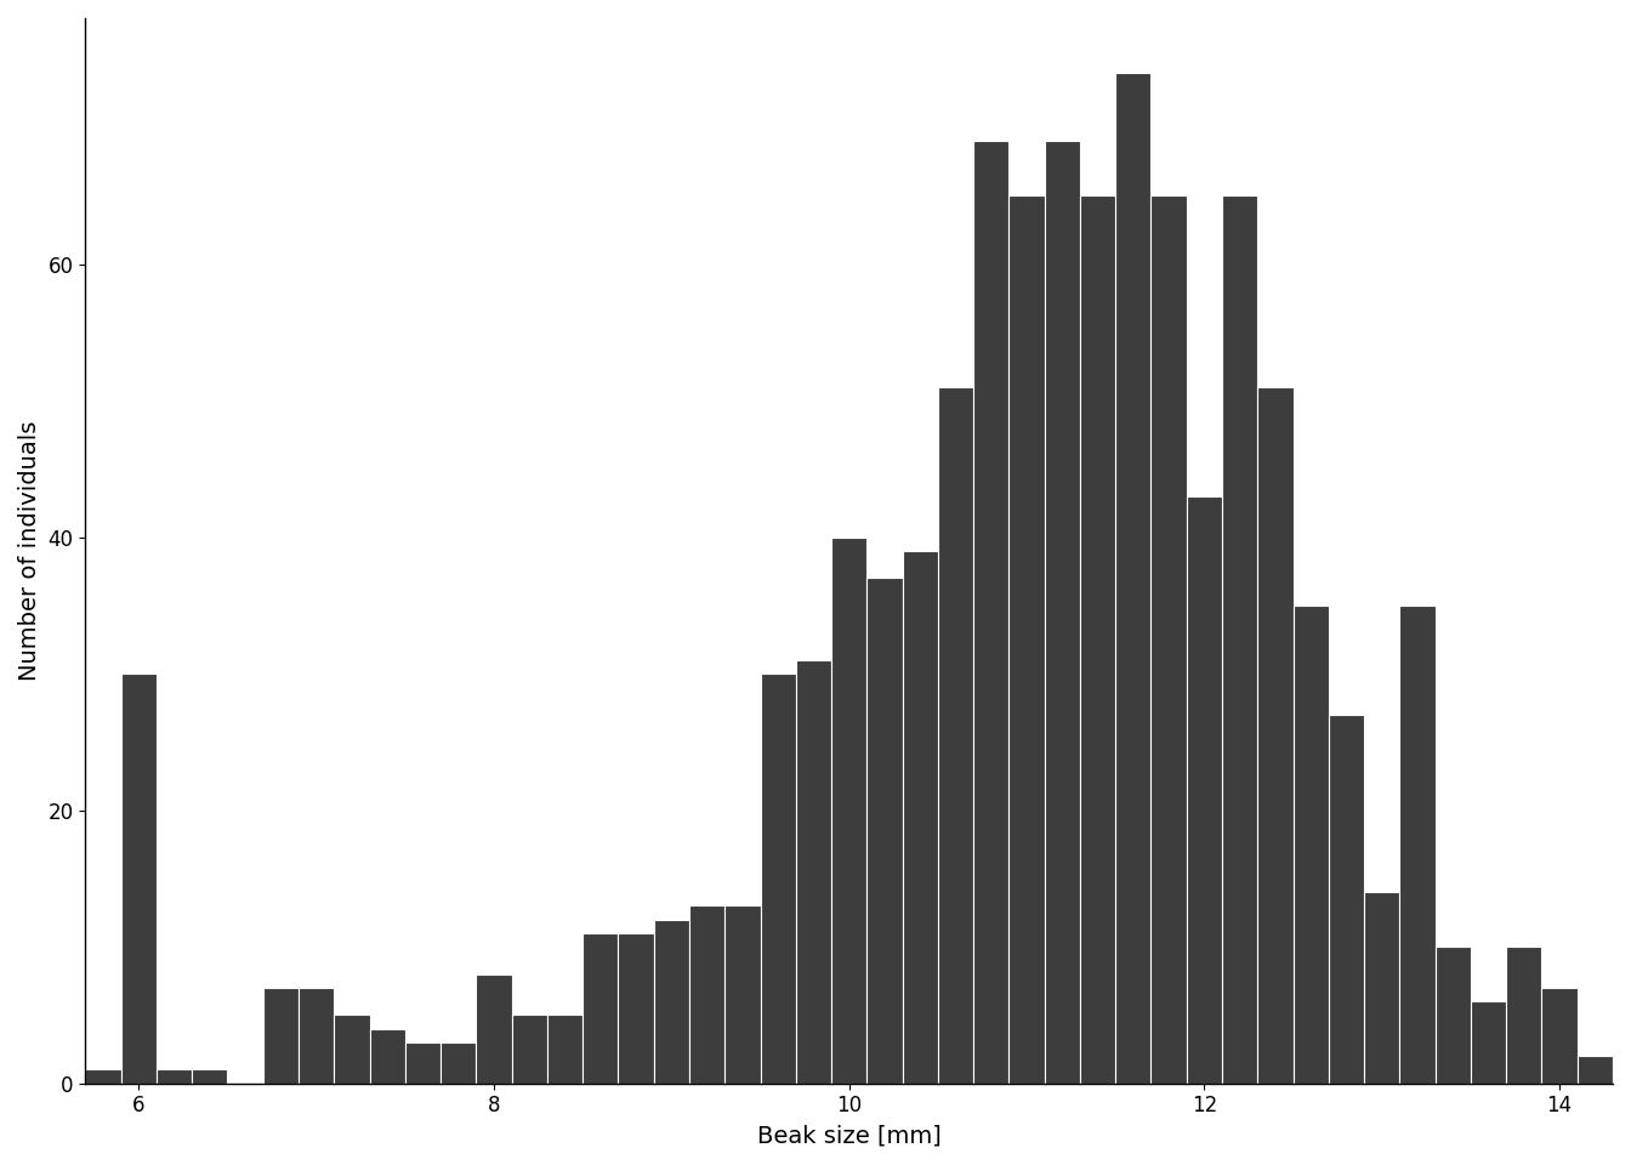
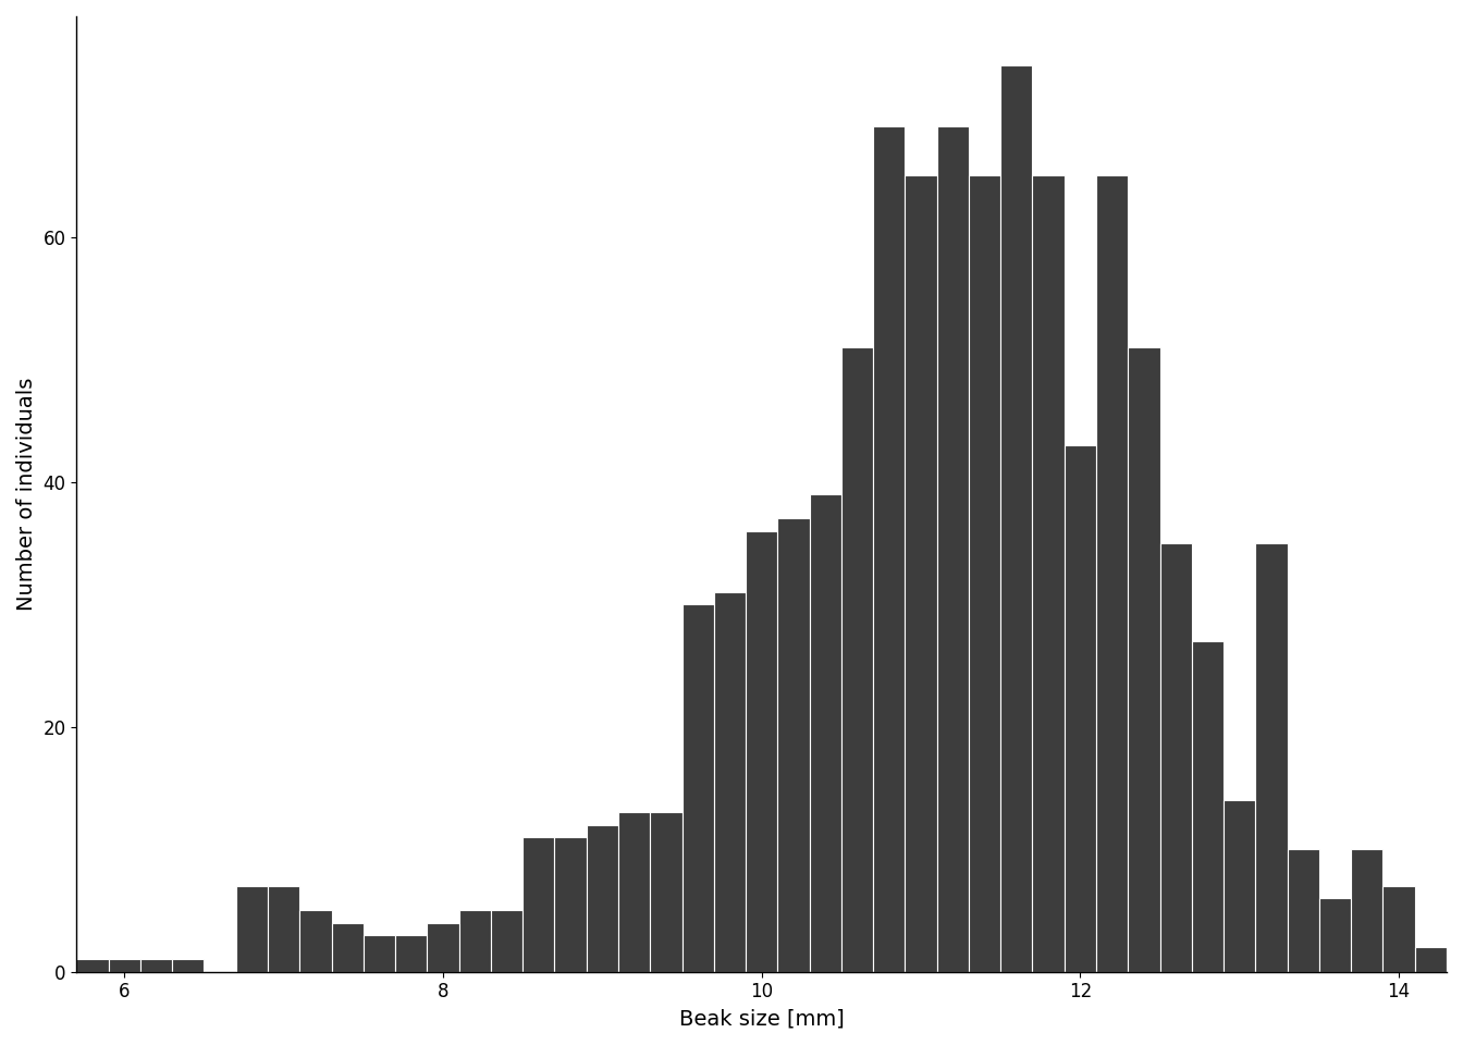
6: 30 -> 1
8: 8 -> 4
10: 40 -> 36
